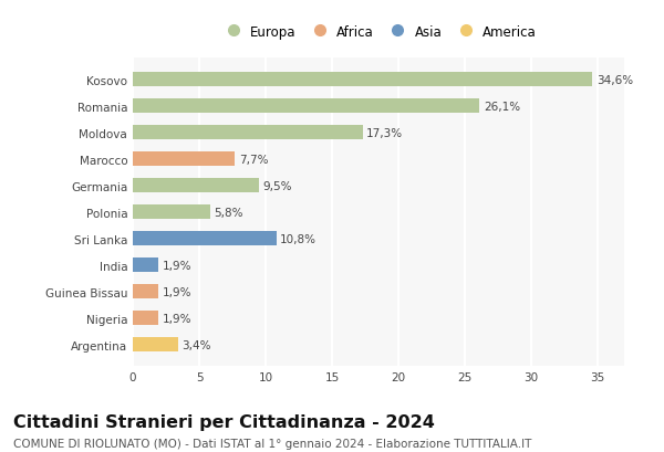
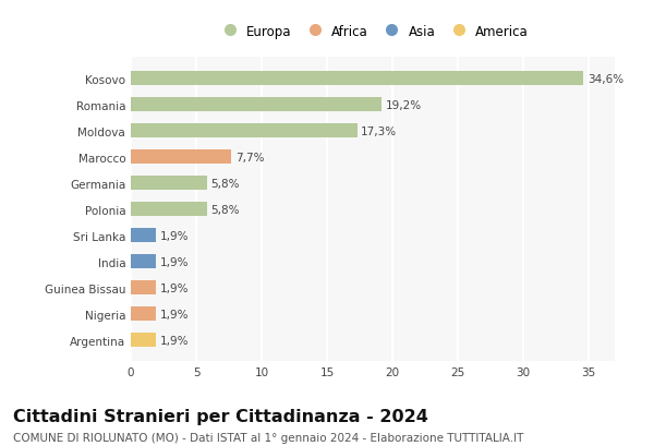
Romania: 26,1% -> 19,2%
Germania: 9,5% -> 5,8%
Sri Lanka: 10,8% -> 1,9%
Argentina: 3,4% -> 1,9%
